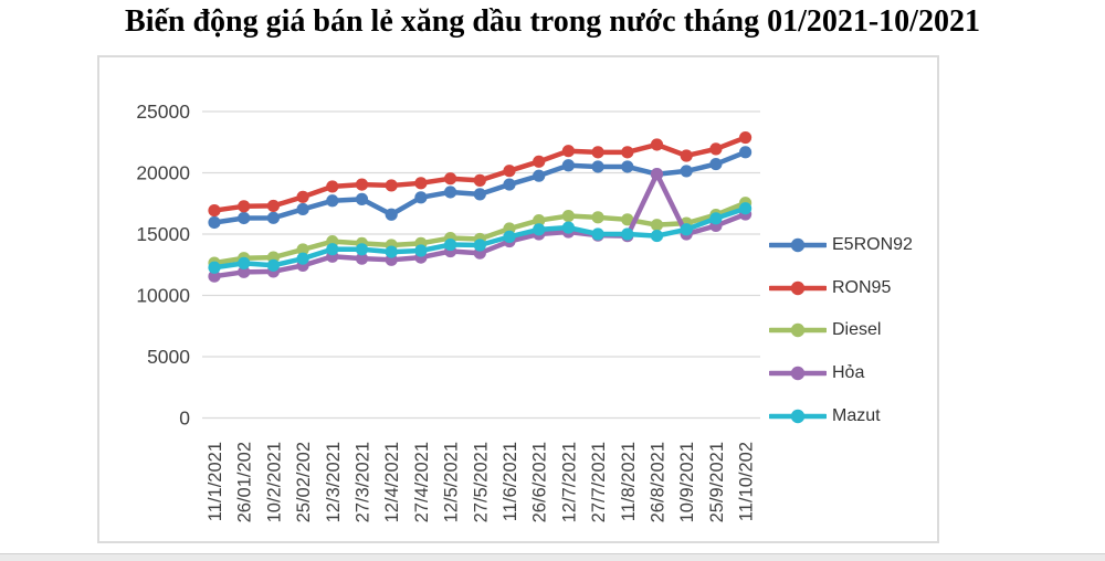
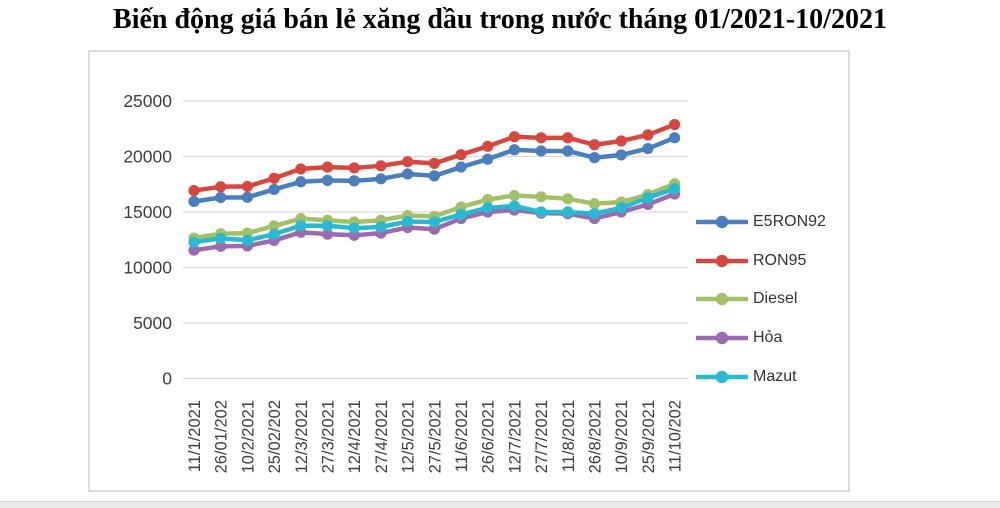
E5RON92/12/4/2021: 16600 -> 17800
RON95/26/8/2021: 22300 -> 21100
Hỏa/26/8/2021: 19900 -> 14400
